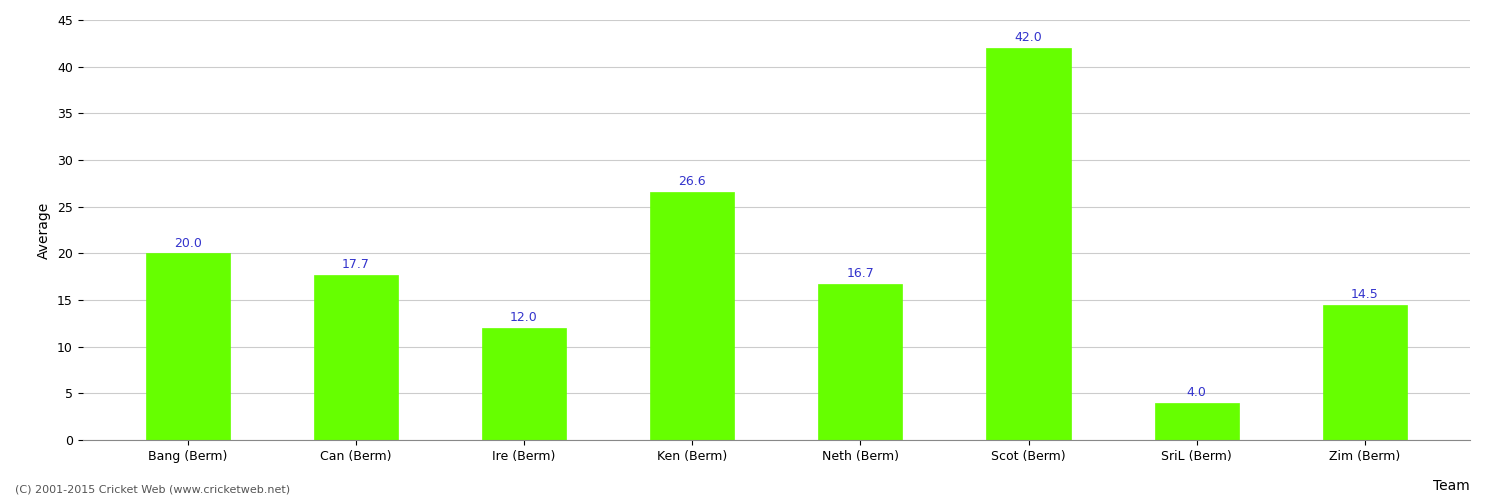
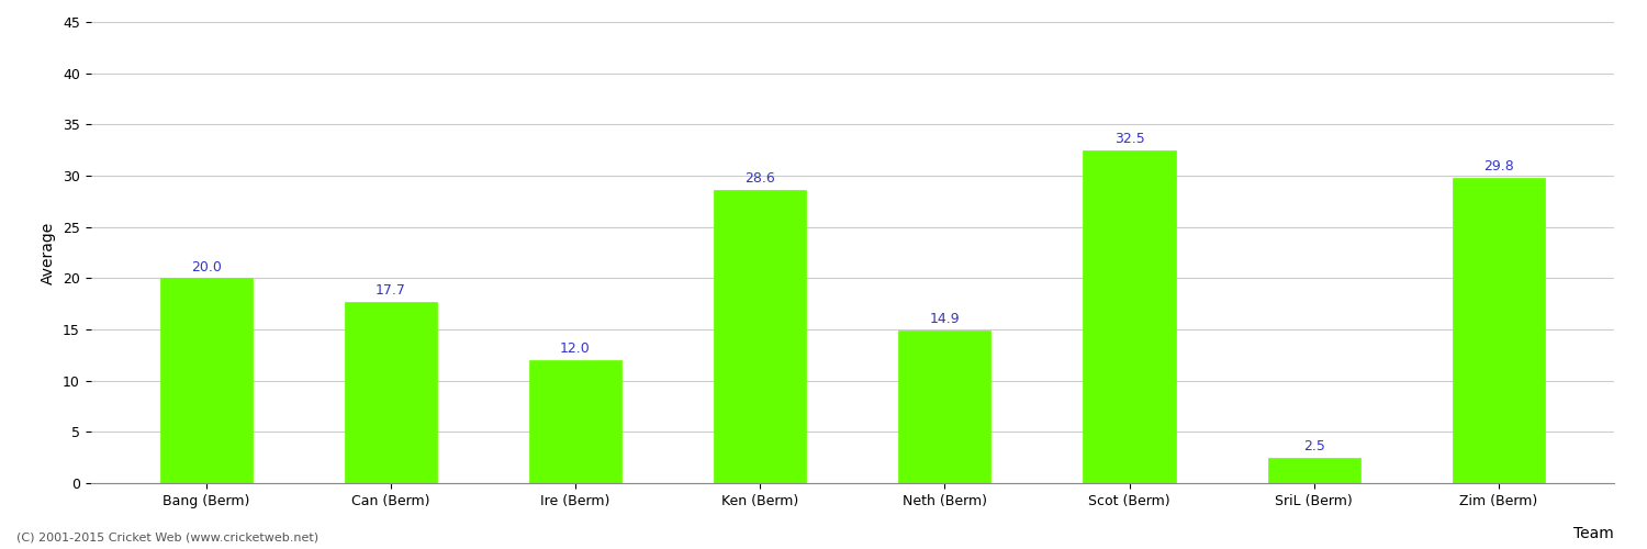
Ken (Berm): 26.6 -> 28.6
Neth (Berm): 16.7 -> 14.9
Scot (Berm): 42.0 -> 32.5
SriL (Berm): 4.0 -> 2.5
Zim (Berm): 14.5 -> 29.8
